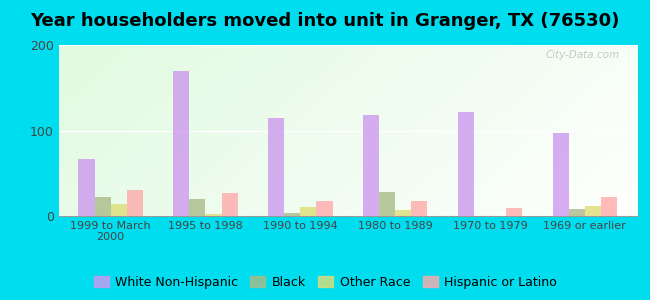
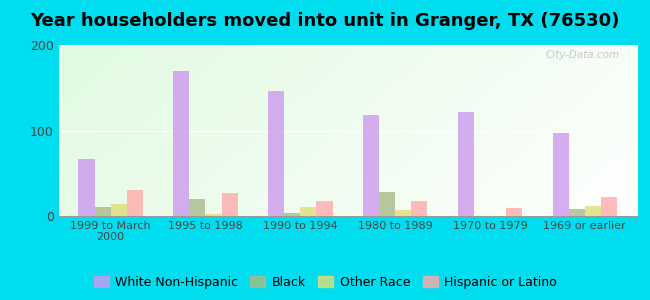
Black/1999 to March 2000: 22 -> 10
White Non-Hispanic/1990 to 1994: 115 -> 146
